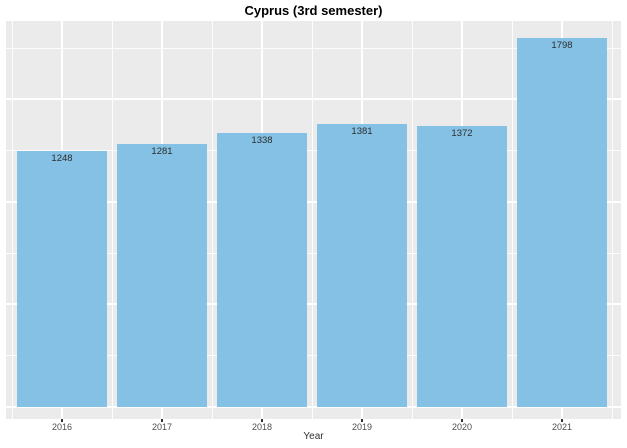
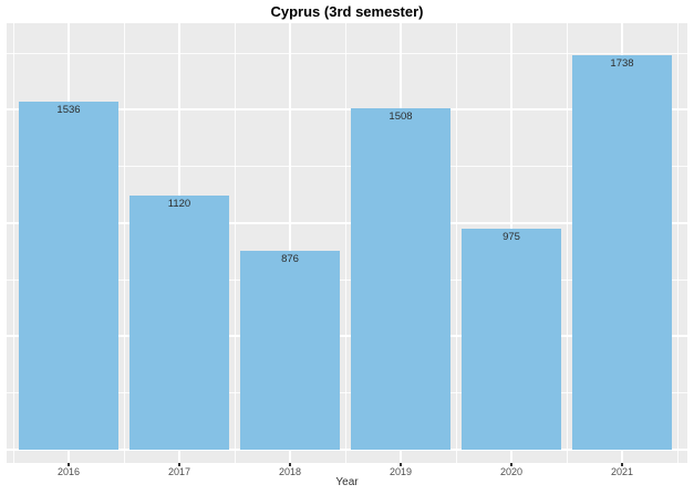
2016: 1248 -> 1536
2017: 1281 -> 1120
2018: 1338 -> 876
2019: 1381 -> 1508
2020: 1372 -> 975
2021: 1798 -> 1738
